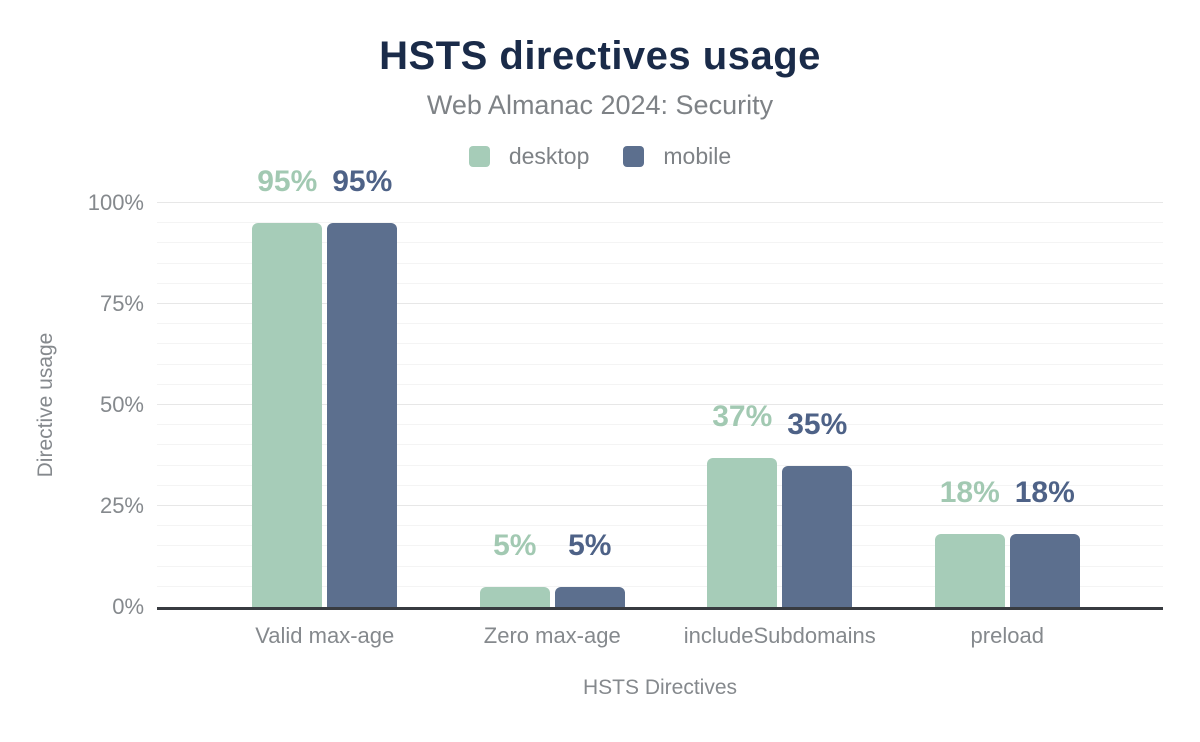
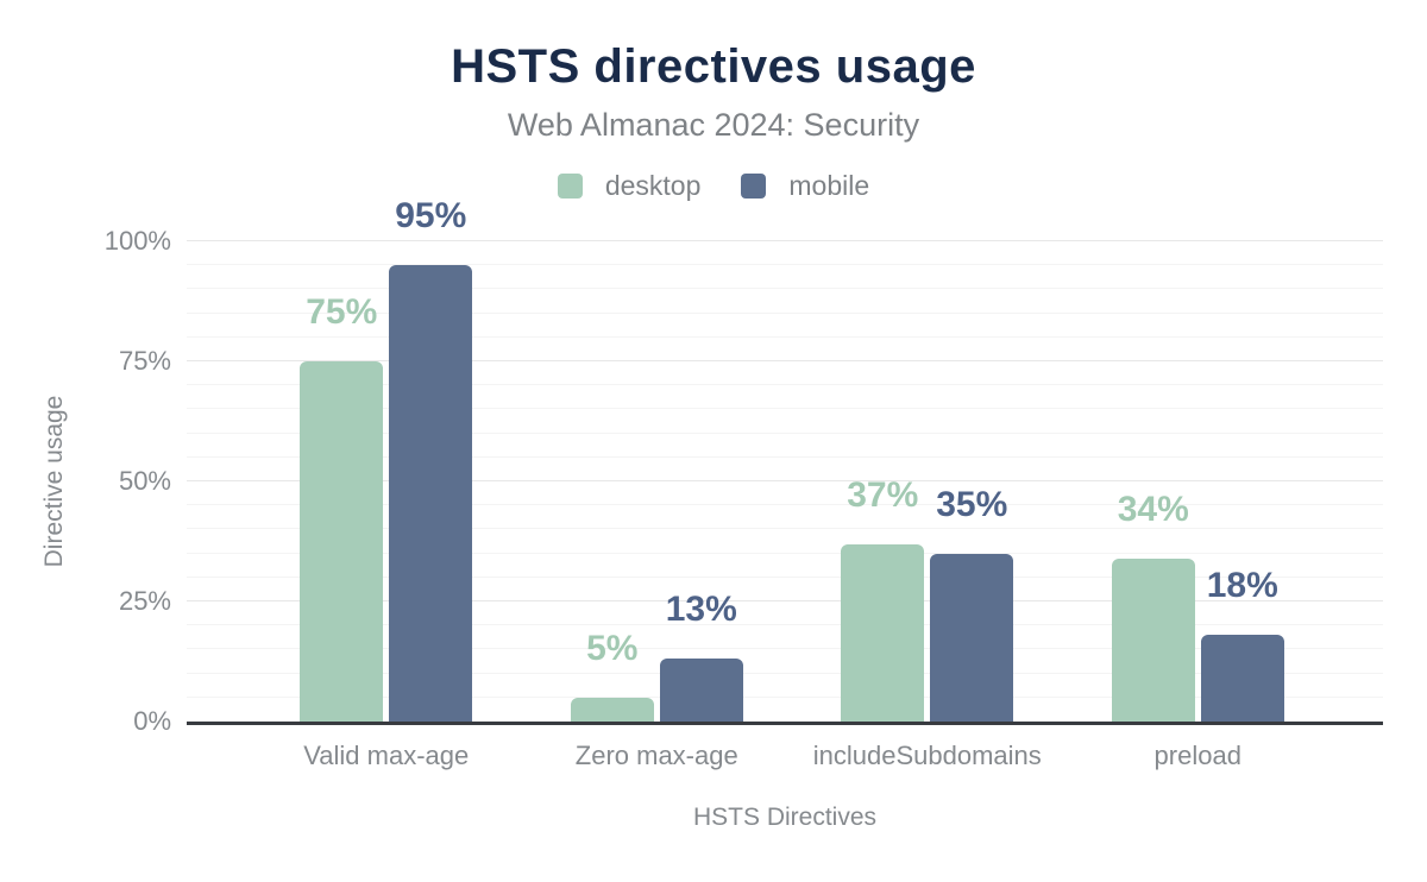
desktop/Valid max-age: 95% -> 75%
mobile/Zero max-age: 5% -> 13%
desktop/preload: 18% -> 34%
